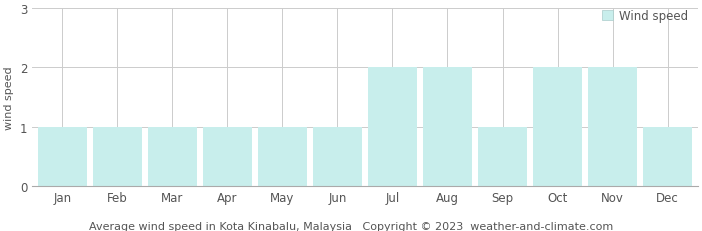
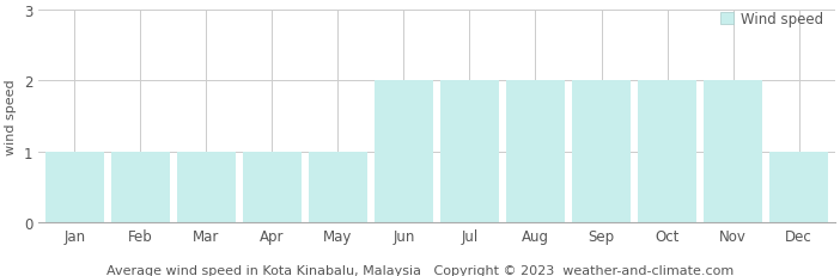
Jun: 1 -> 2
Sep: 1 -> 2
